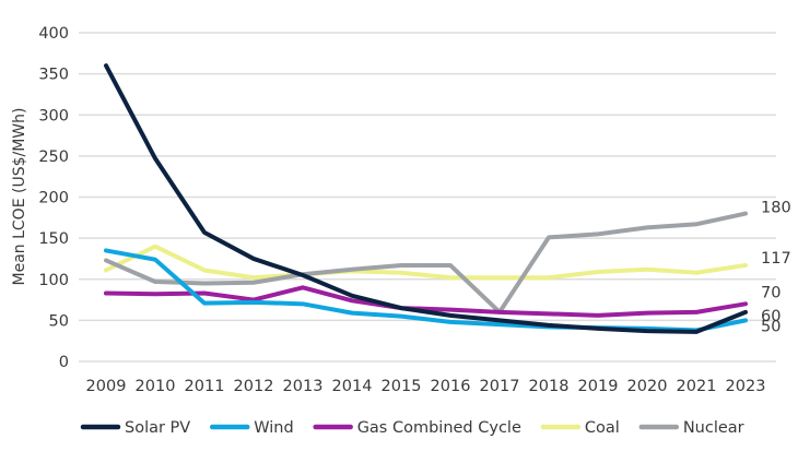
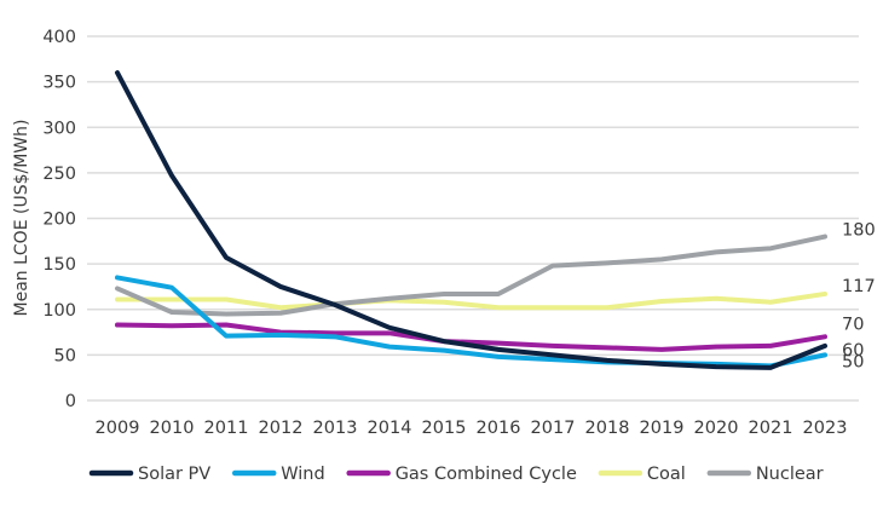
Coal/2010: 140 -> 110
Gas Combined Cycle/2013: 90 -> 70
Nuclear/2017: 60 -> 150
